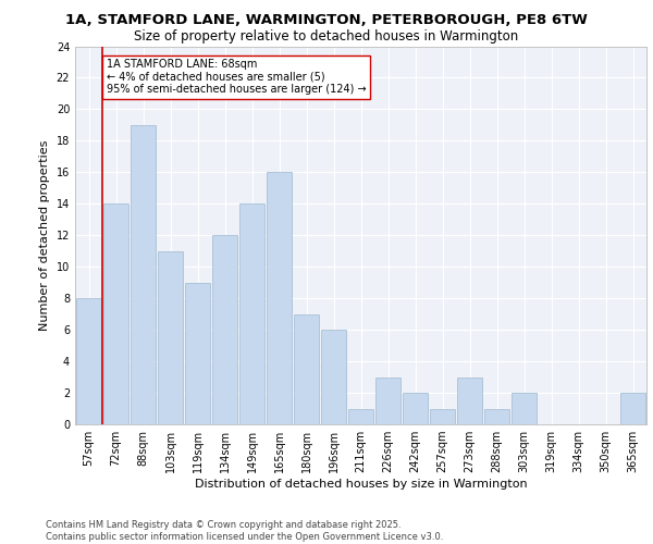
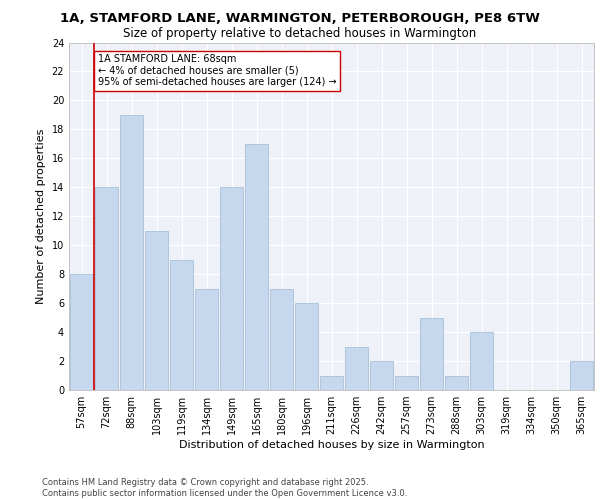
134sqm: 12 -> 7
165sqm: 16 -> 17
273sqm: 3 -> 5
303sqm: 2 -> 4
